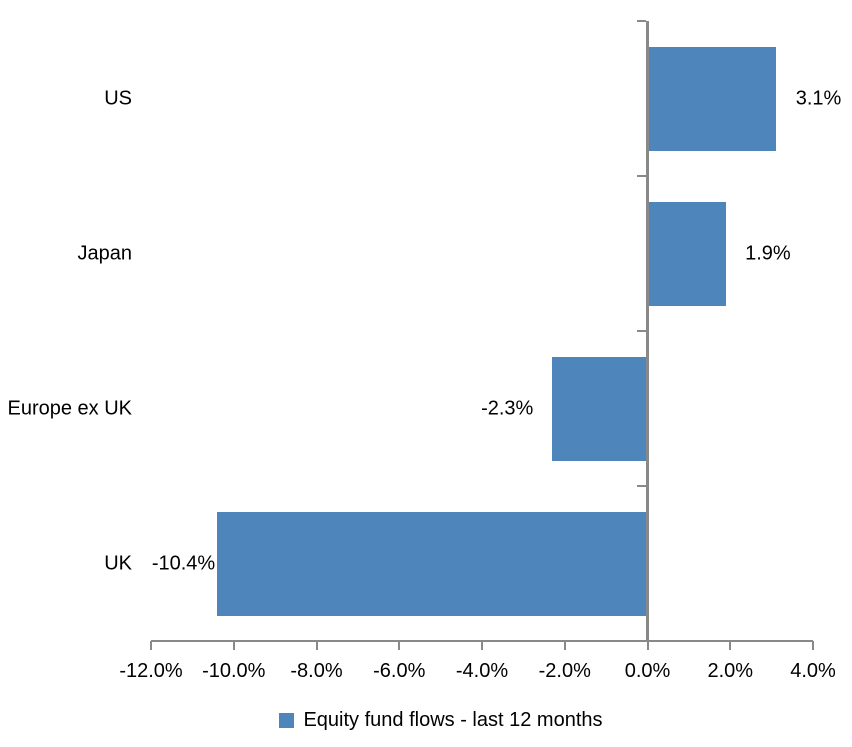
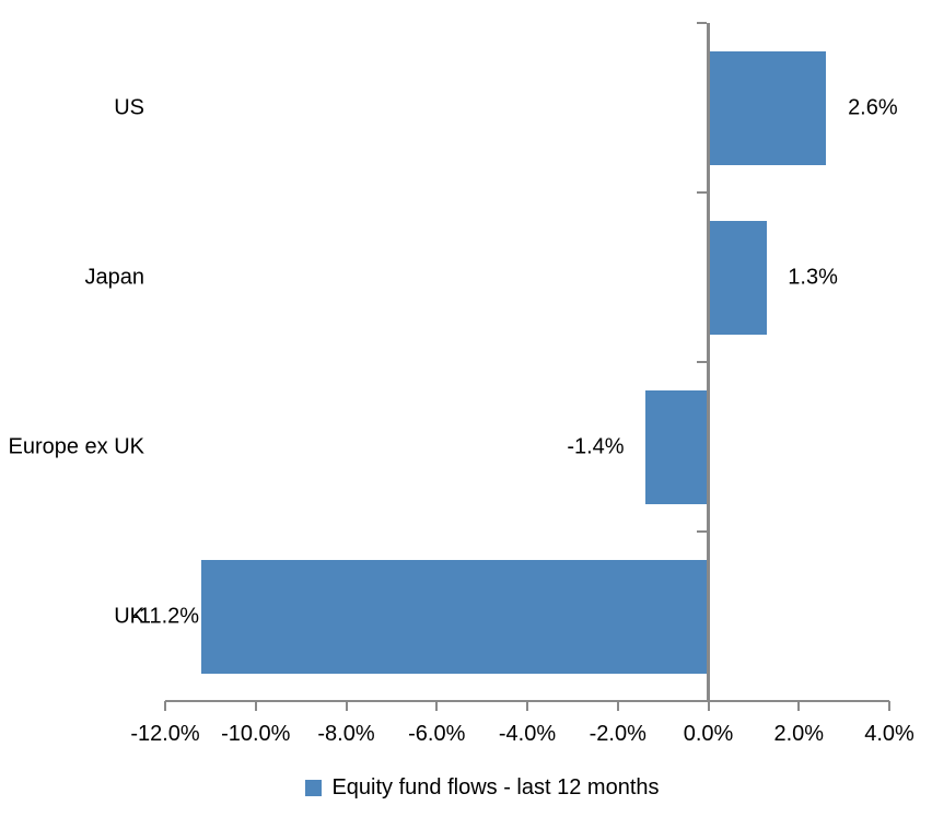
US: 3.1% -> 2.6%
Japan: 1.9% -> 1.3%
Europe ex UK: -2.3% -> -1.4%
UK: -10.4% -> -11.2%
